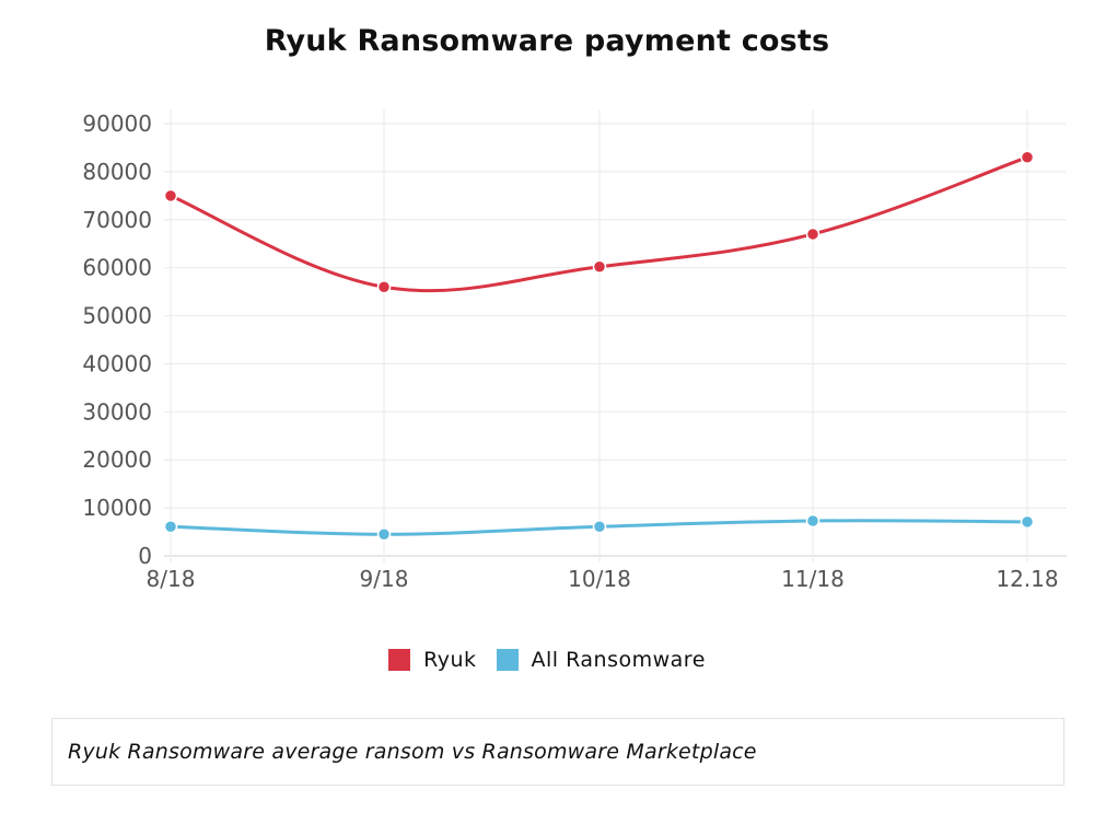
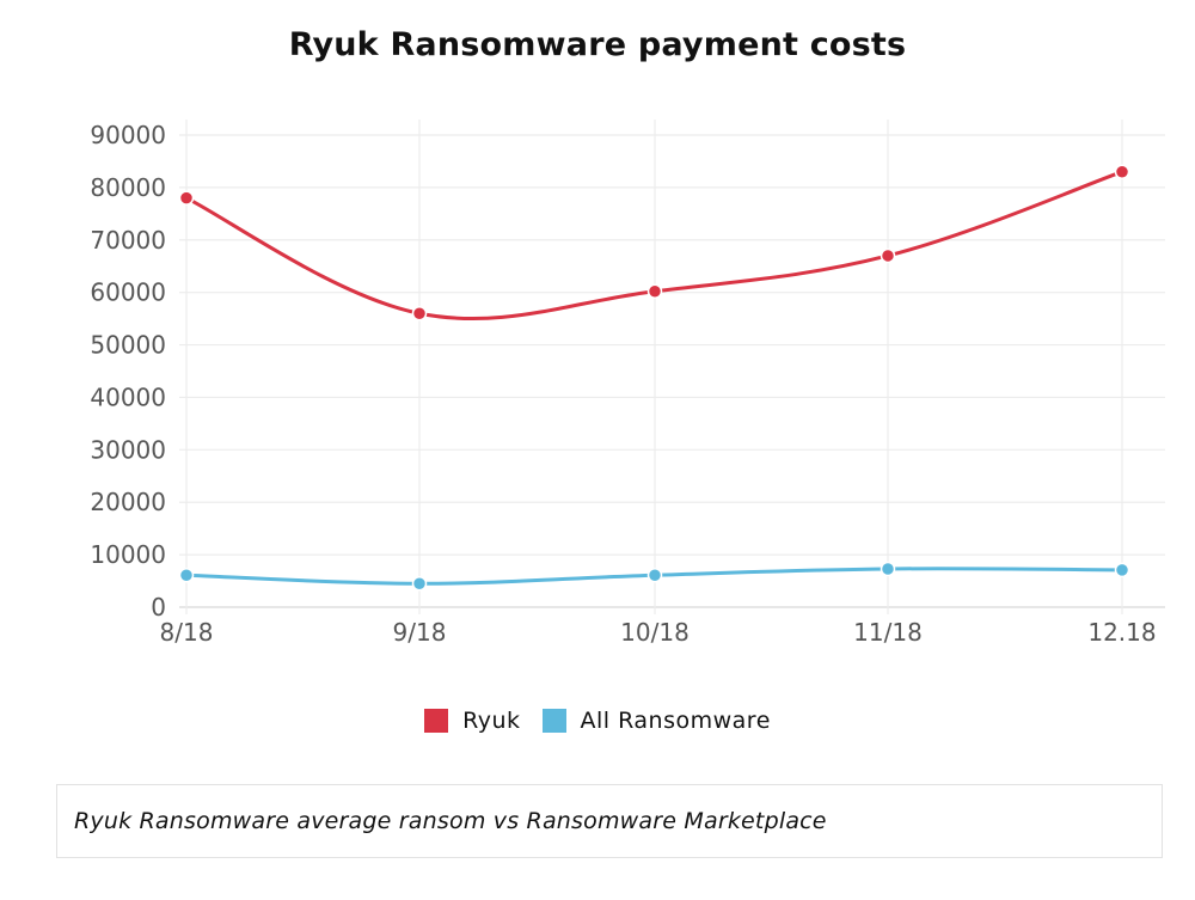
Ryuk/8/18: 75000 -> 78000
